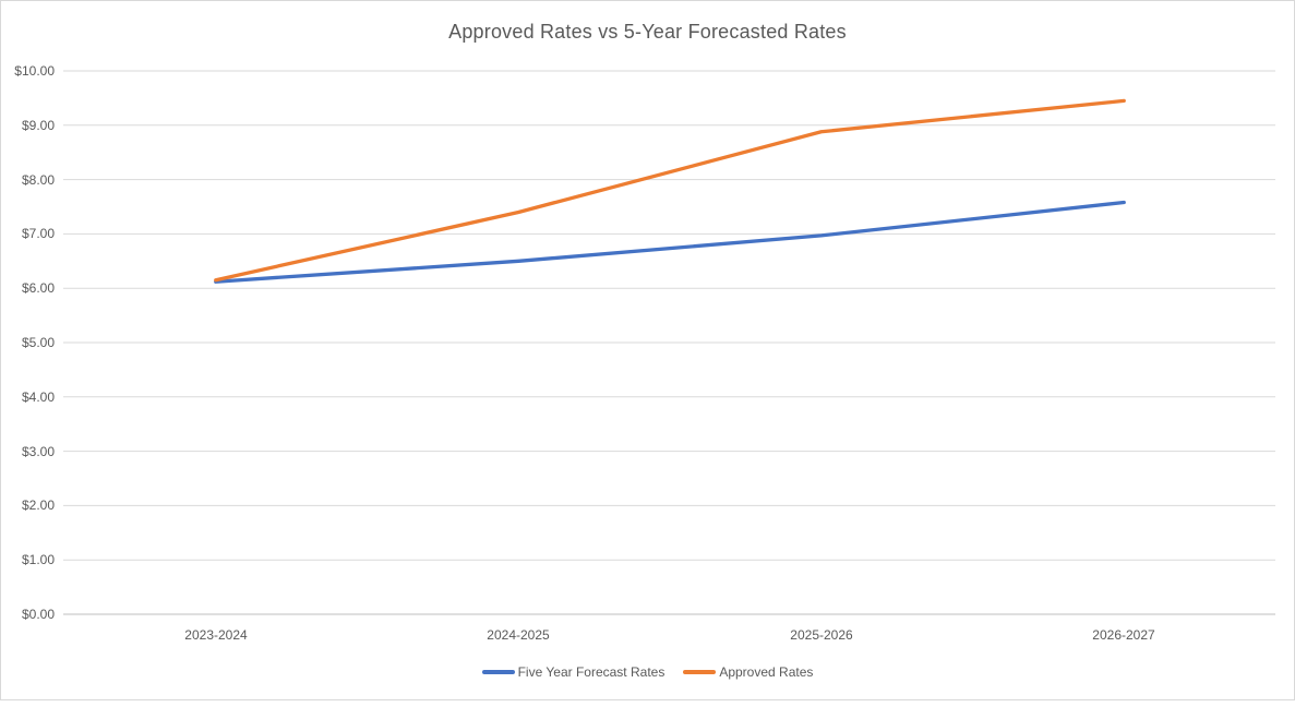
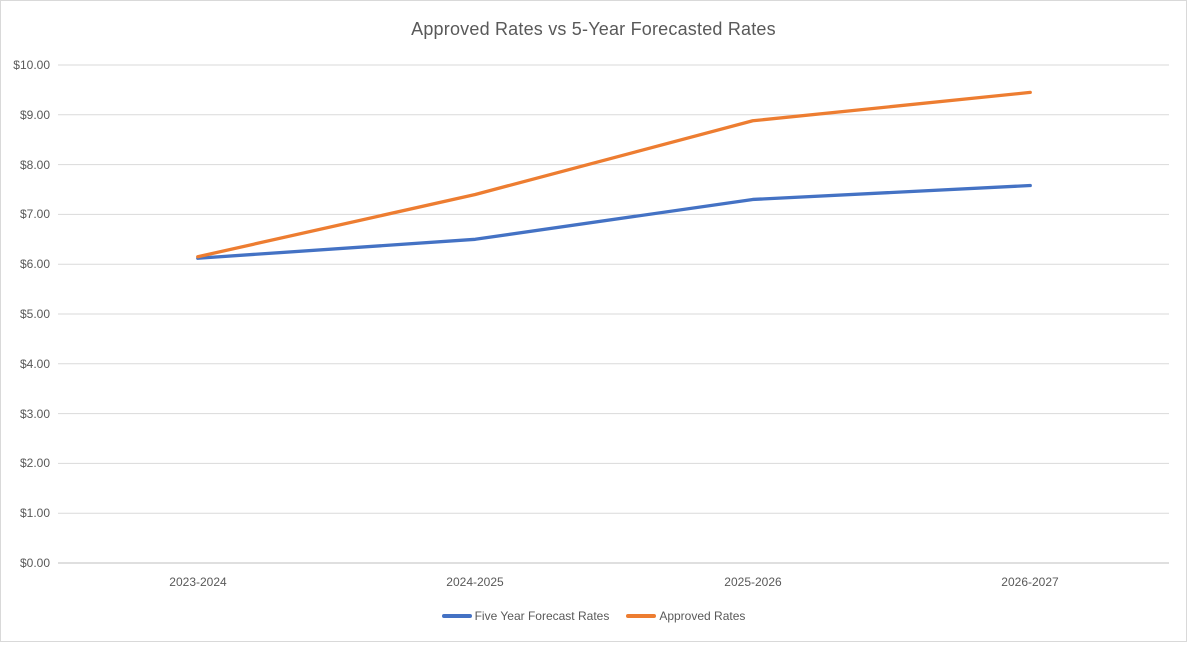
Five Year Forecast Rates/2025-2026: $7.0 -> $7.3
